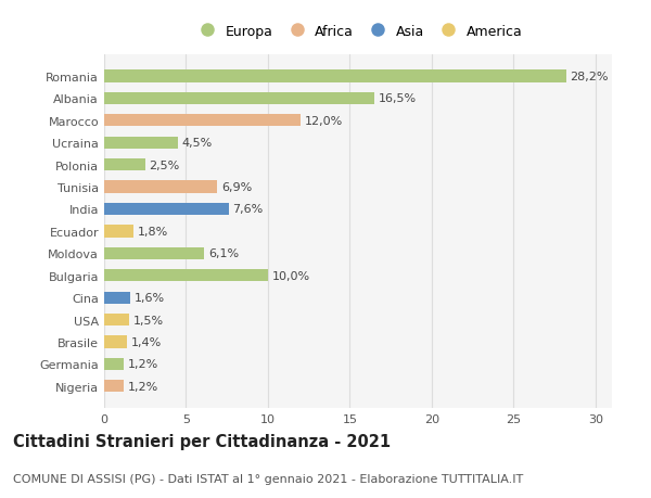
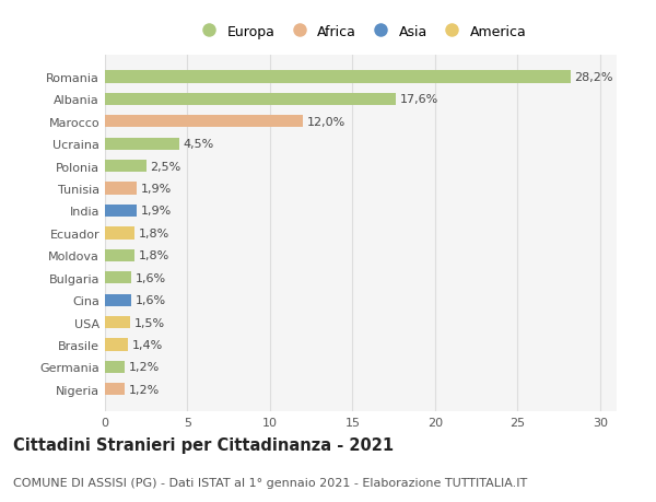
Albania: 16,5% -> 17,6%
Tunisia: 6,9% -> 1,9%
India: 7,6% -> 1,9%
Moldova: 6,1% -> 1,8%
Bulgaria: 10,0% -> 1,6%
